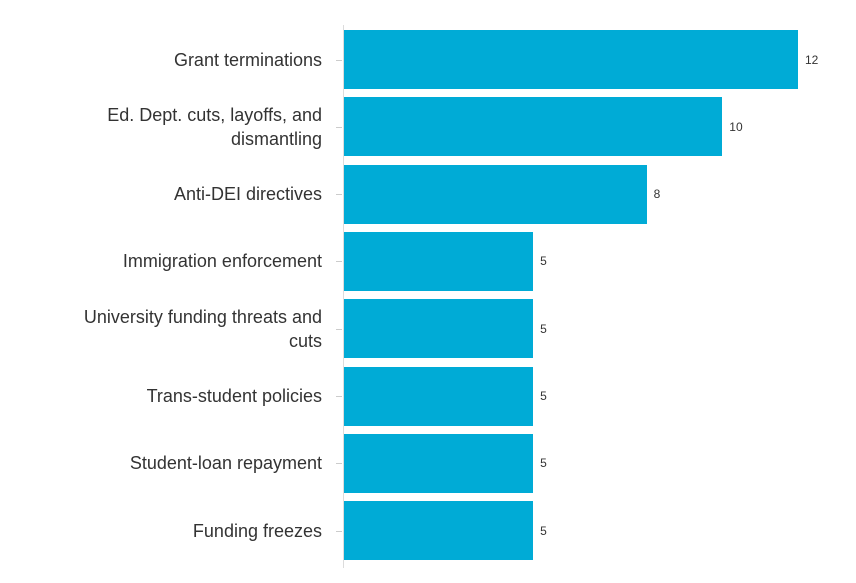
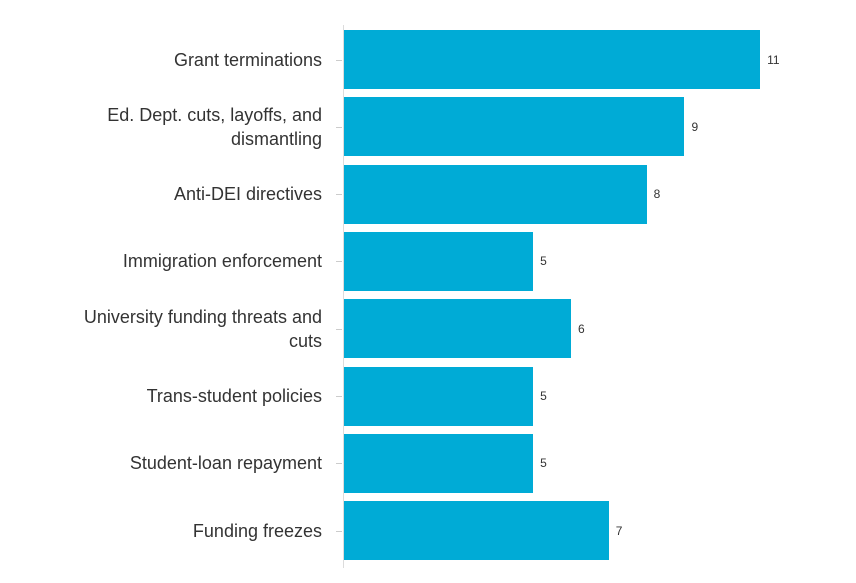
Grant terminations: 12 -> 11
Ed. Dept. cuts, layoffs, and dismantling: 10 -> 9
University funding threats and cuts: 5 -> 6
Funding freezes: 5 -> 7
